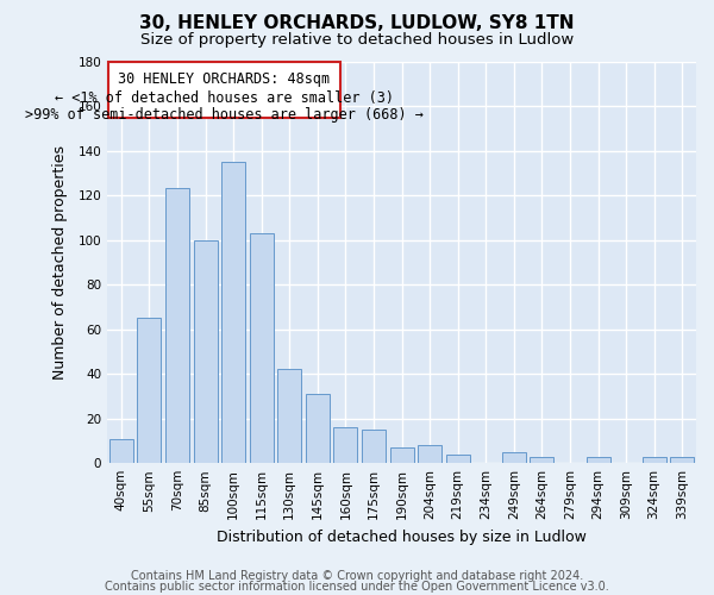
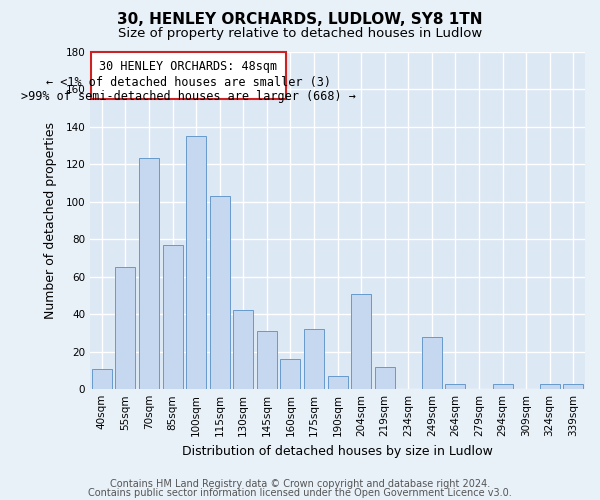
85sqm: 100 -> 77
175sqm: 15 -> 32
204sqm: 8 -> 51
219sqm: 4 -> 12
249sqm: 5 -> 28
